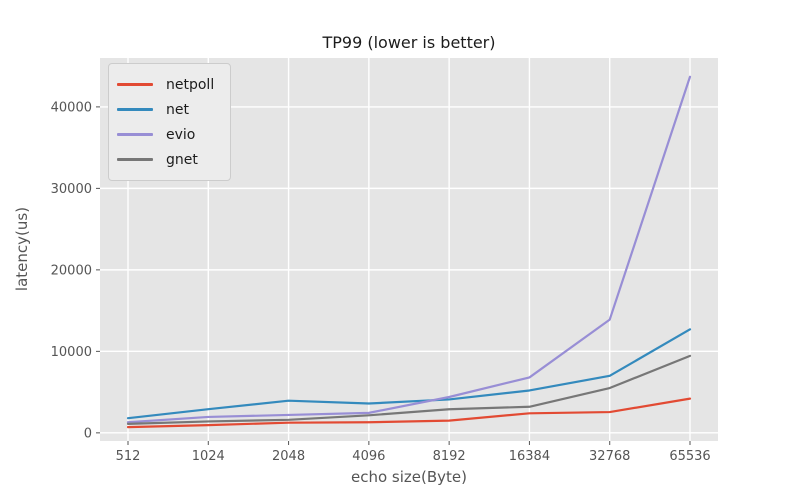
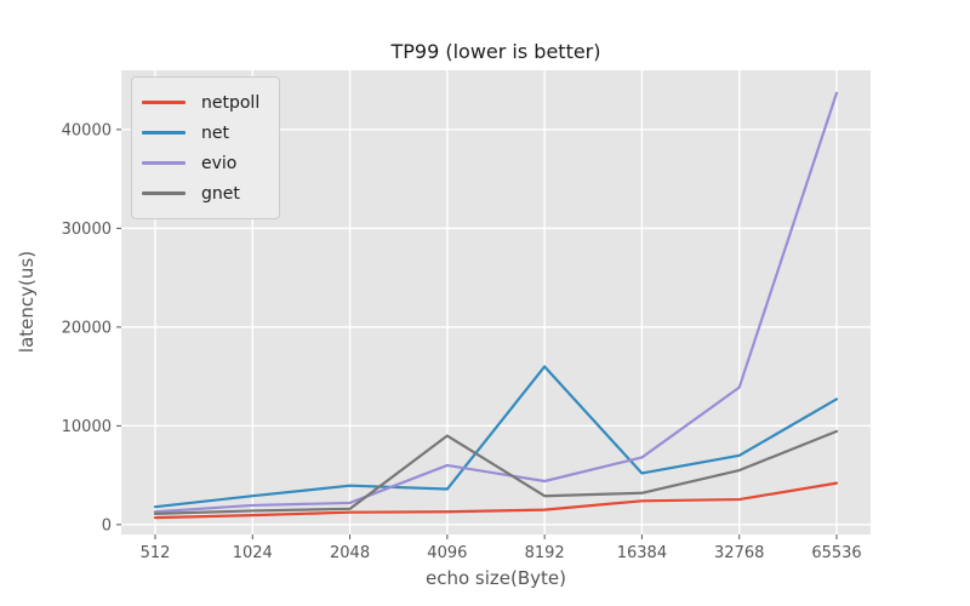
evio/4096: 2000 -> 6000
gnet/4096: 2000 -> 9000
net/8192: 4000 -> 16000
